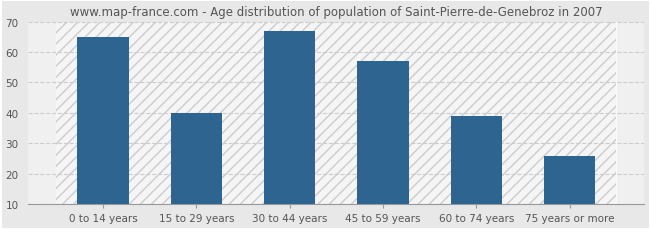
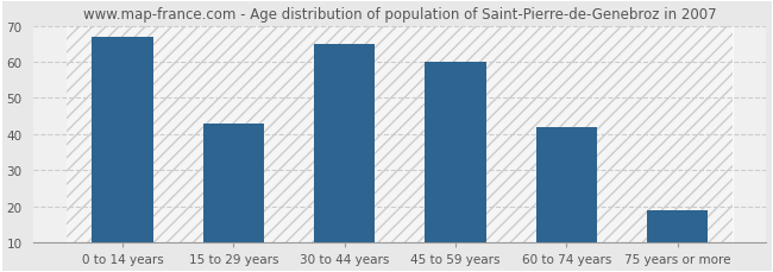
0 to 14 years: 65 -> 67
15 to 29 years: 40 -> 43
30 to 44 years: 67 -> 65
45 to 59 years: 57 -> 60
60 to 74 years: 39 -> 42
75 years or more: 26 -> 19
